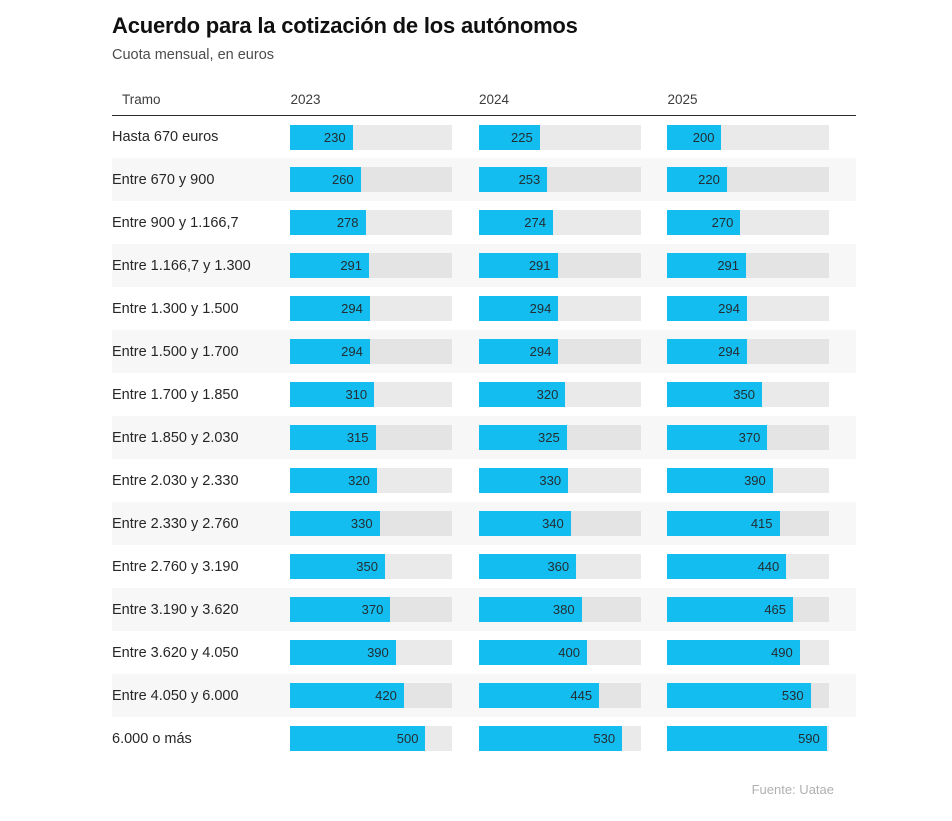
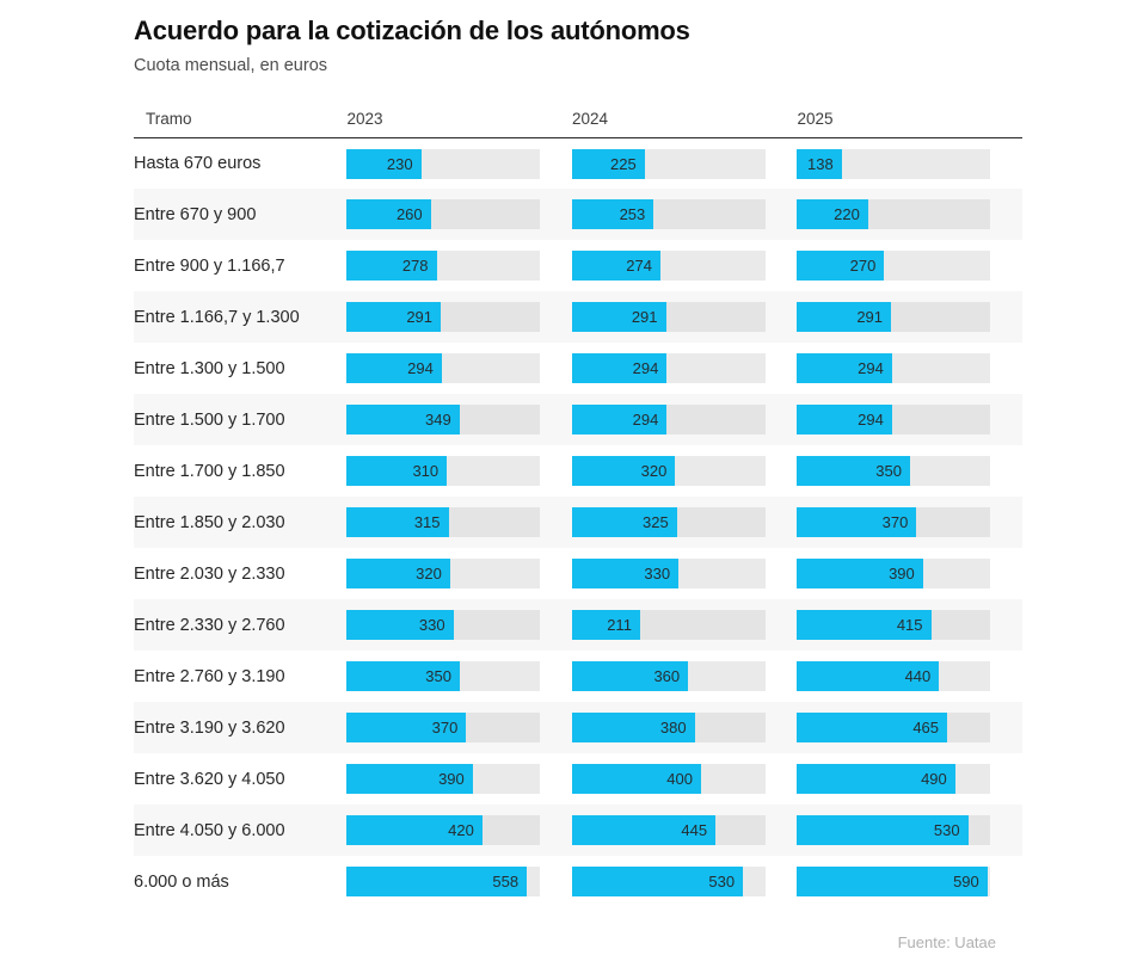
2025/Hasta 670 euros: 200 -> 138
2023/Entre 1.500 y 1.700: 294 -> 349
2024/Entre 2.330 y 2.760: 340 -> 211
2023/6.000 o más: 500 -> 558
